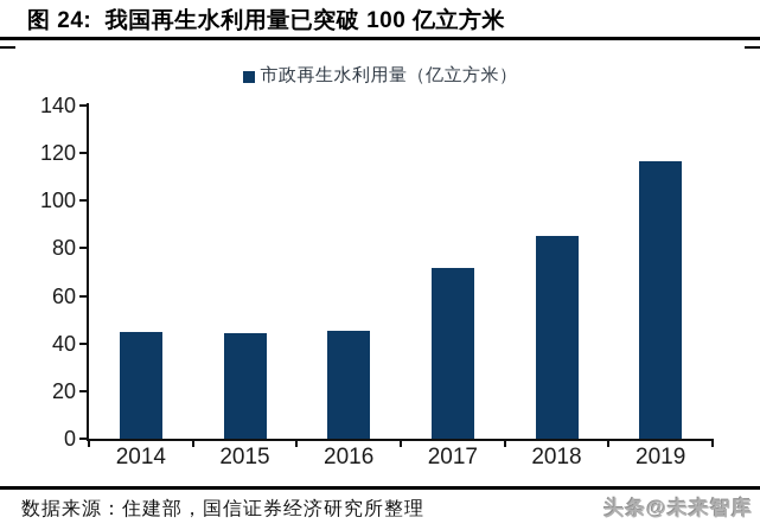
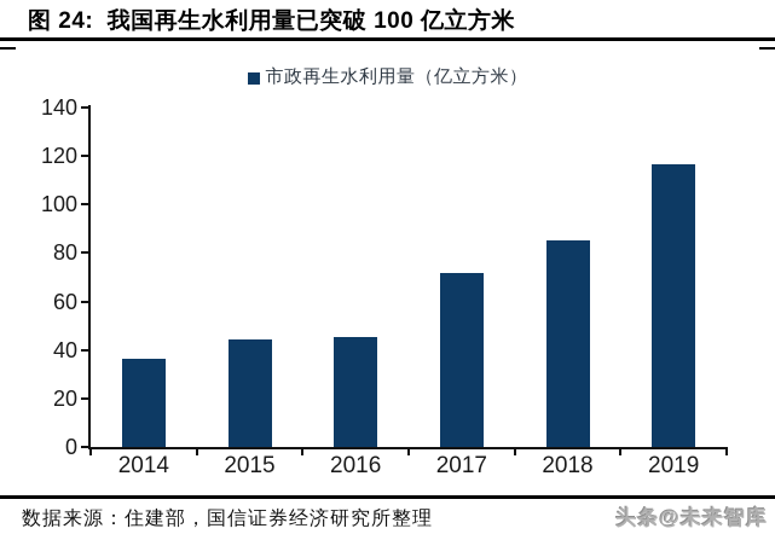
2014: 45 -> 36
